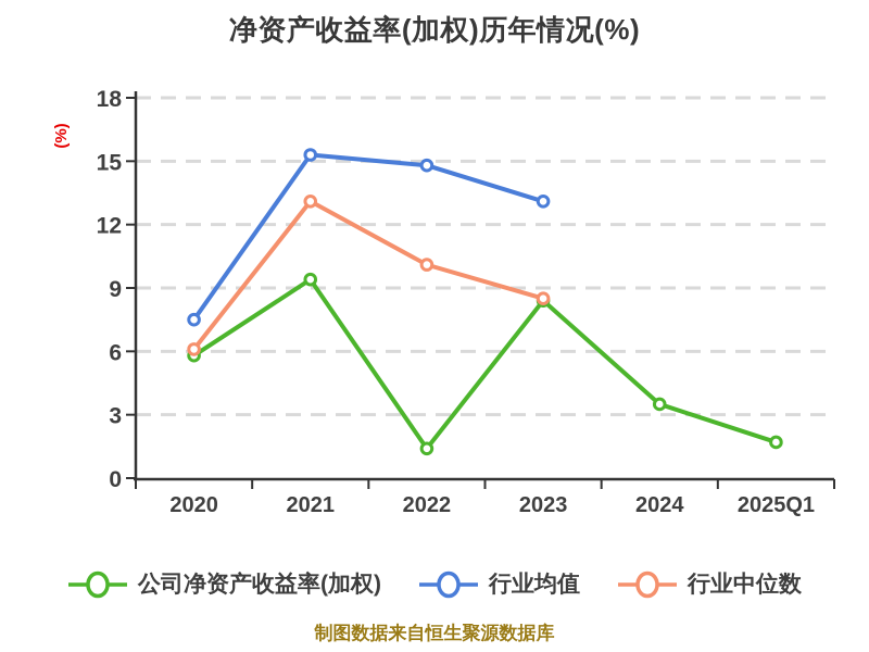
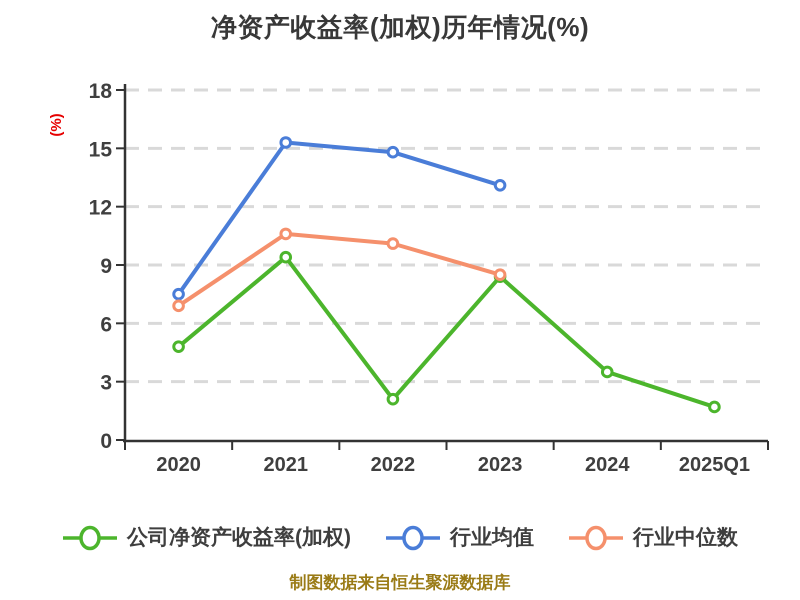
公司净资产收益率(加权)/2020: 5.8 -> 4.8
行业中位数/2020: 6.1 -> 6.9
行业中位数/2021: 13.1 -> 10.6
公司净资产收益率(加权)/2022: 1.4 -> 2.1
